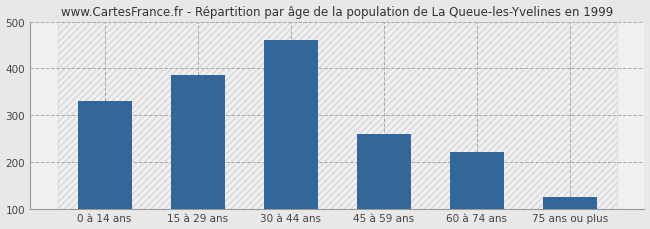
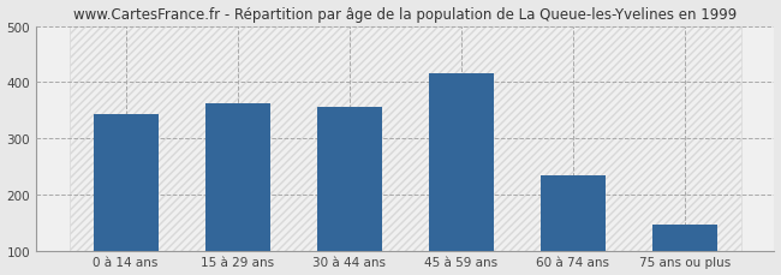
0 à 14 ans: 330 -> 343
15 à 29 ans: 385 -> 362
30 à 44 ans: 460 -> 355
45 à 59 ans: 260 -> 416
60 à 74 ans: 220 -> 233
75 ans ou plus: 125 -> 146
